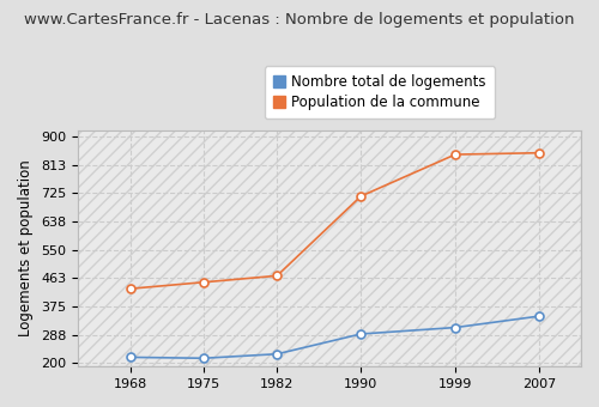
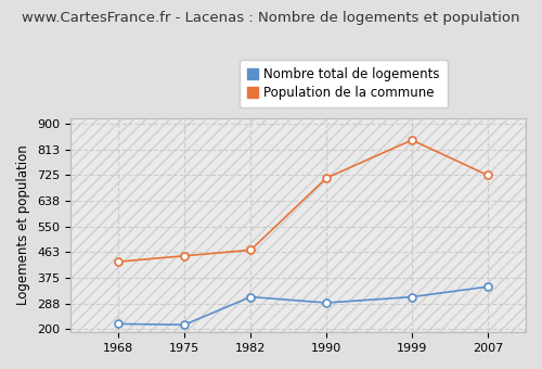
Nombre total de logements/1982: 228 -> 310
Population de la commune/2007: 850 -> 725
